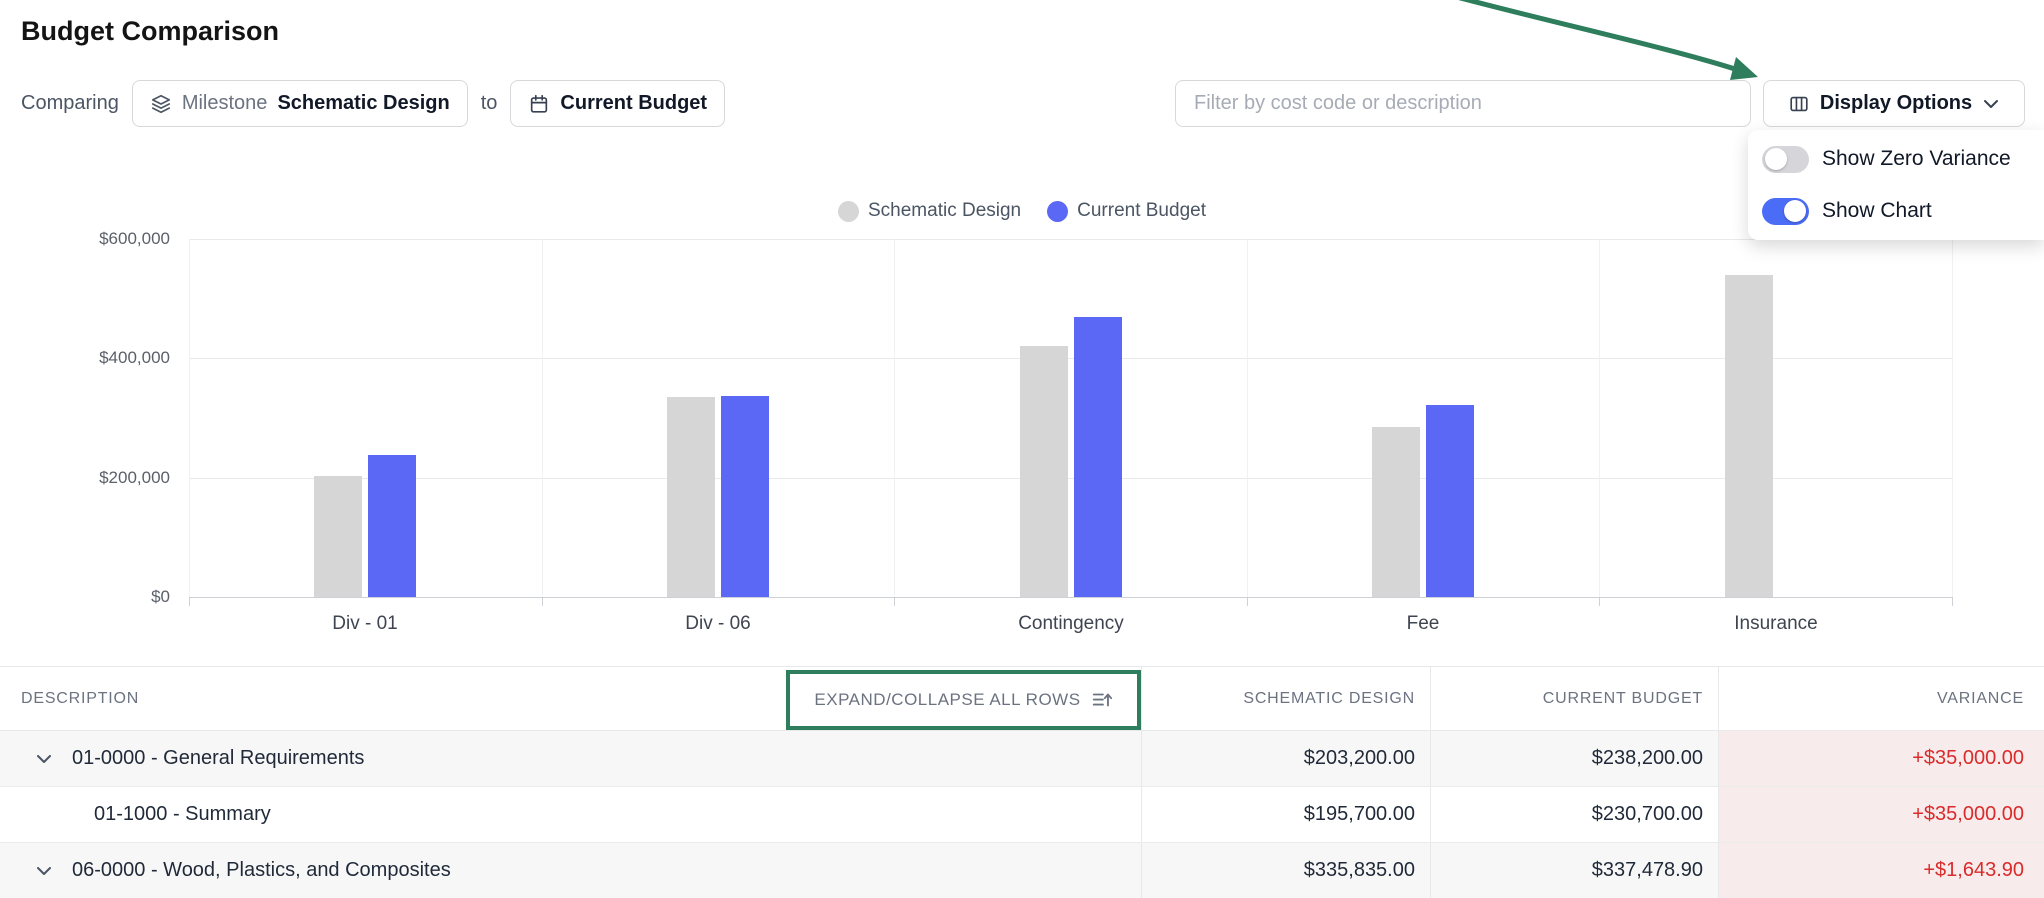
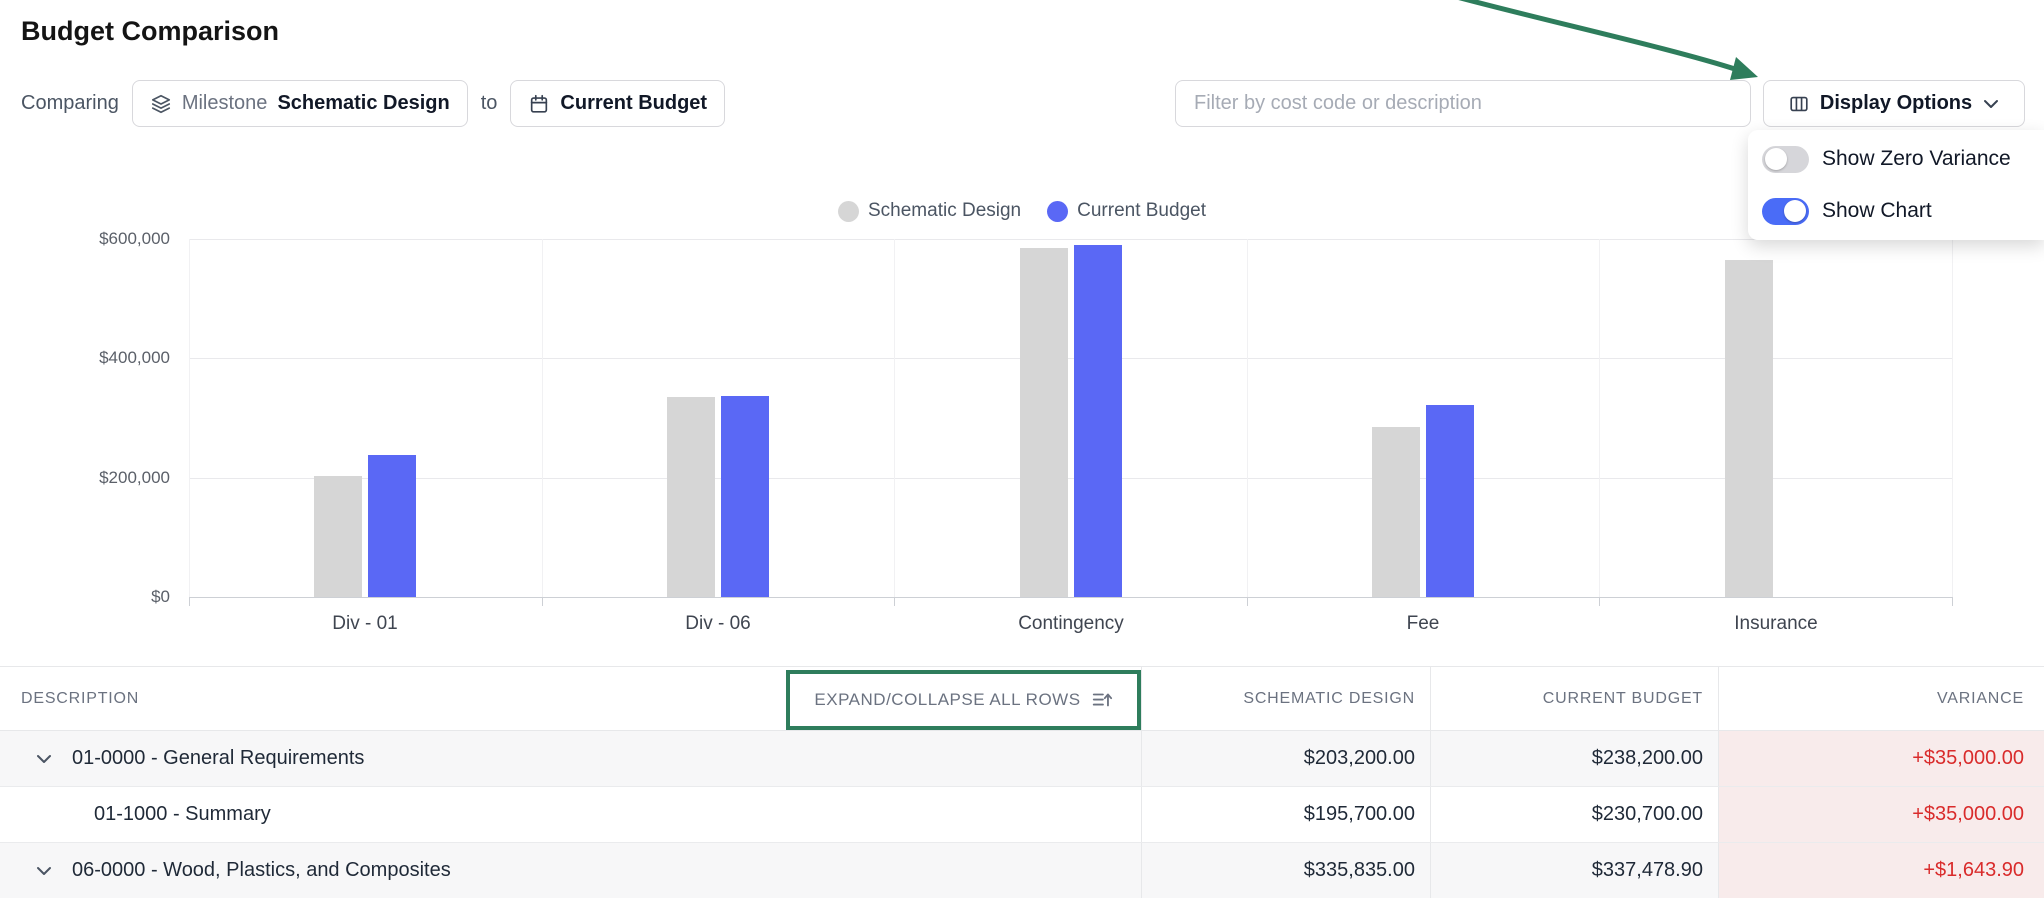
Schematic Design/Contingency: $420000 -> $580000
Current Budget/Contingency: $470000 -> $590000
Schematic Design/Insurance: $540000 -> $560000
